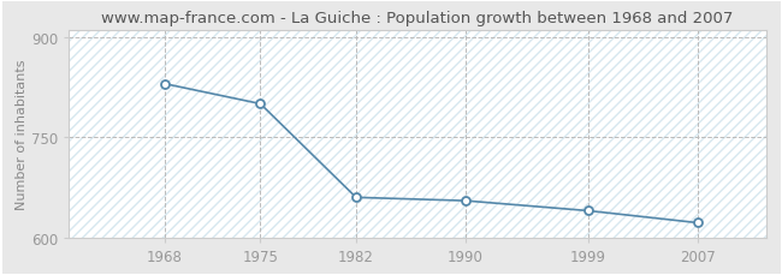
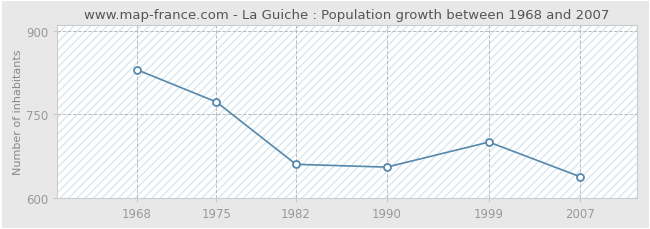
1975: 800 -> 772
1999: 640 -> 700
2007: 622 -> 638
